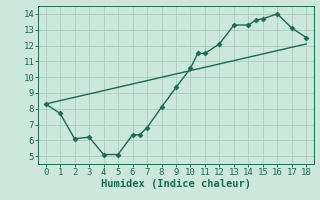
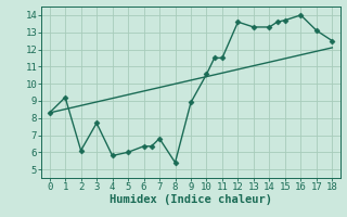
1: 7.7 -> 9.2
3: 6.2 -> 7.7
4: 5.1 -> 5.8
5: 5.1 -> 6.0
8: 8.1 -> 5.4
9: 9.3 -> 8.9
12: 12.1 -> 13.6
